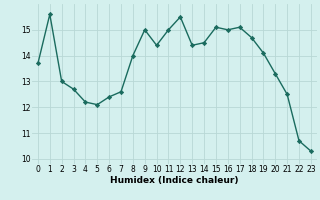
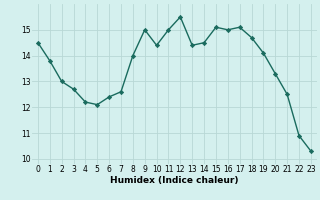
0: 13.7 -> 14.5
1: 15.6 -> 13.8
22: 10.7 -> 10.9
